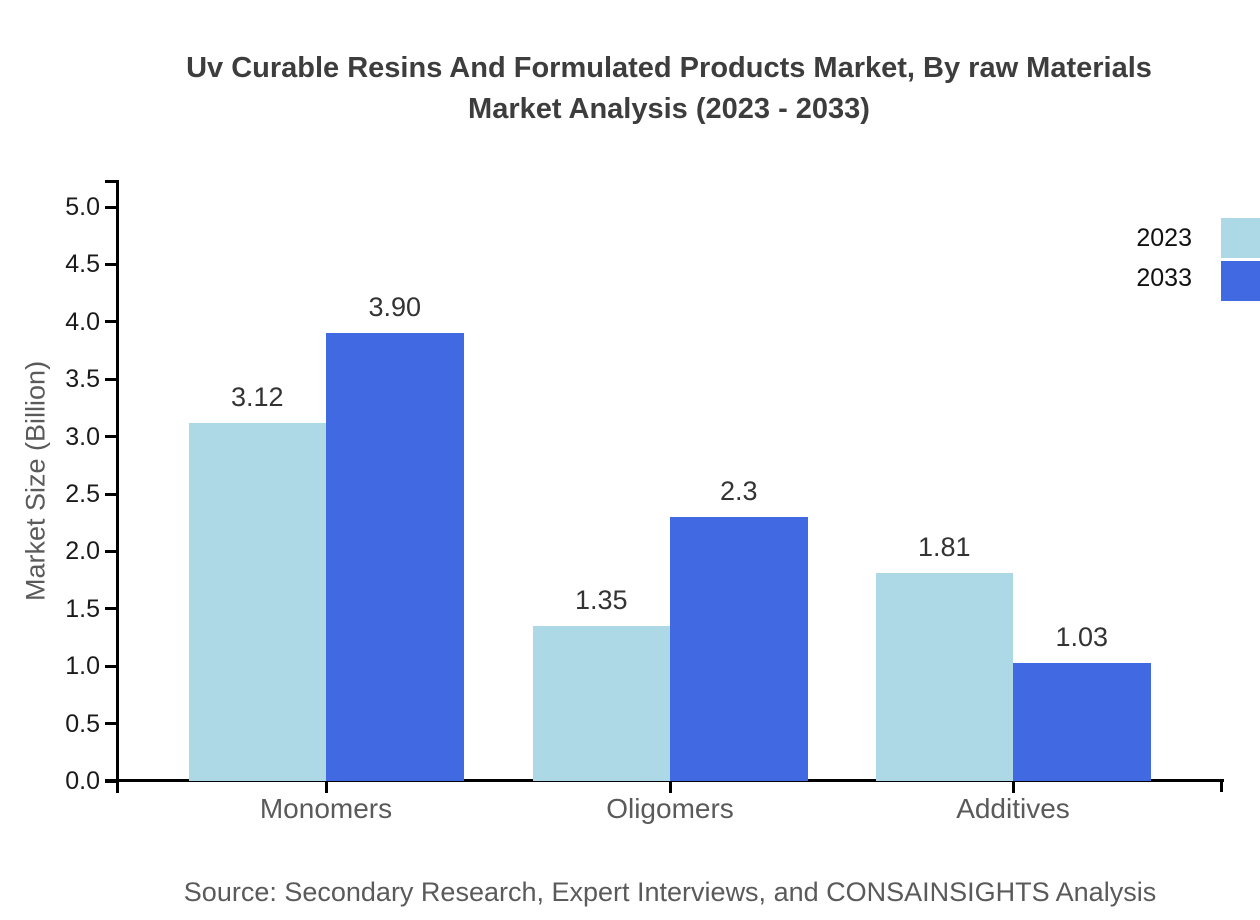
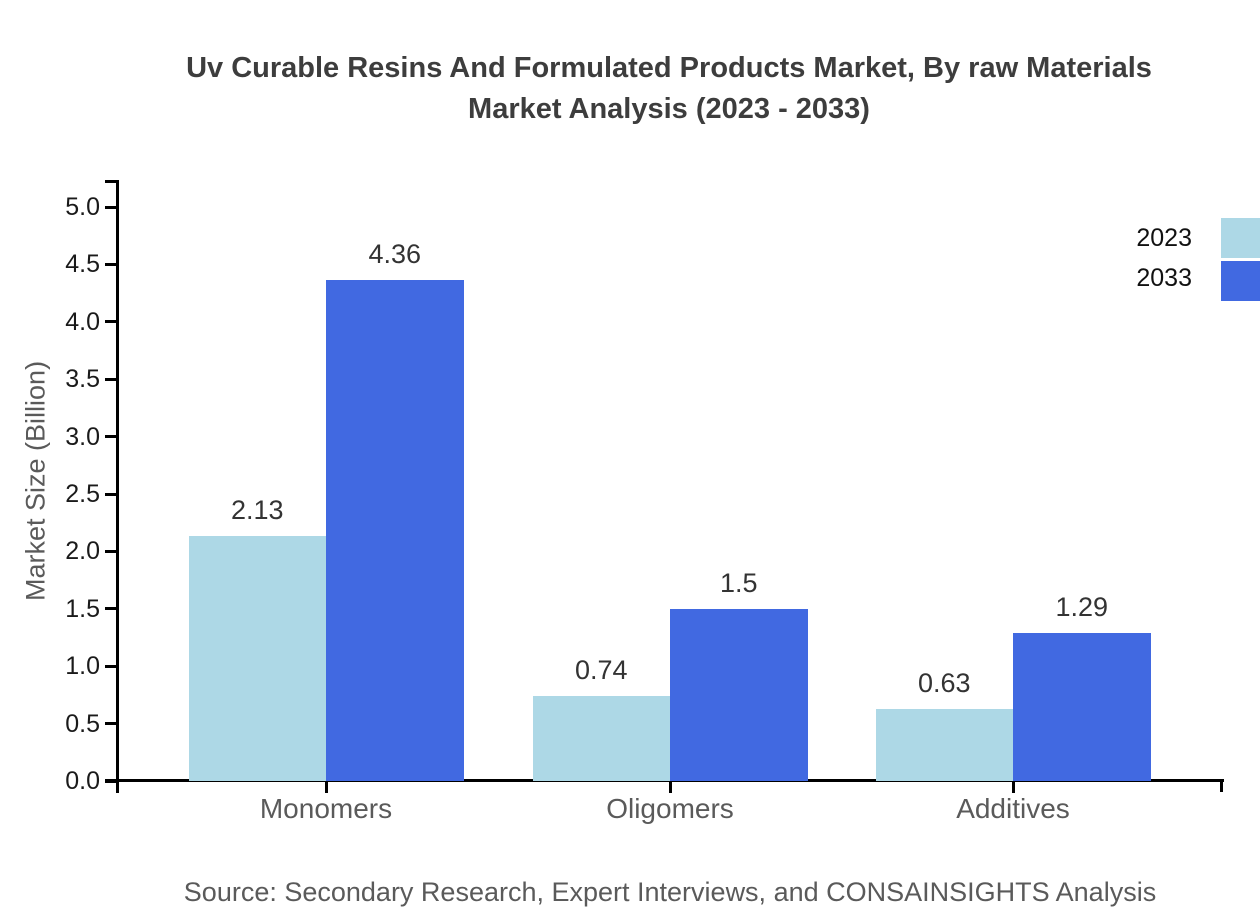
2023/Monomers: 3.12 -> 2.13
2033/Monomers: 3.90 -> 4.36
2023/Oligomers: 1.35 -> 0.74
2033/Oligomers: 2.3 -> 1.5
2023/Additives: 1.81 -> 0.63
2033/Additives: 1.03 -> 1.29
